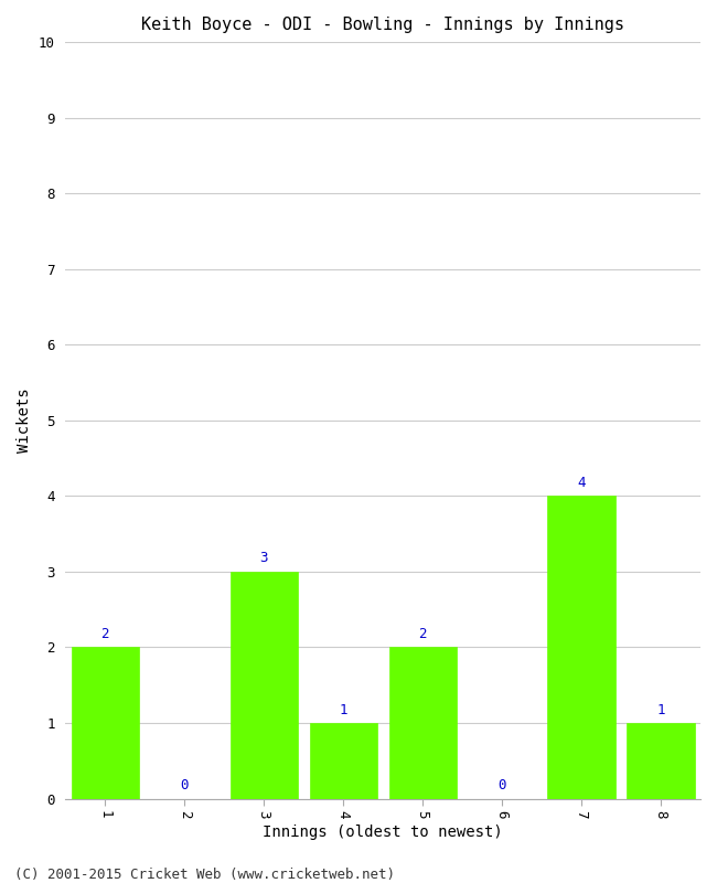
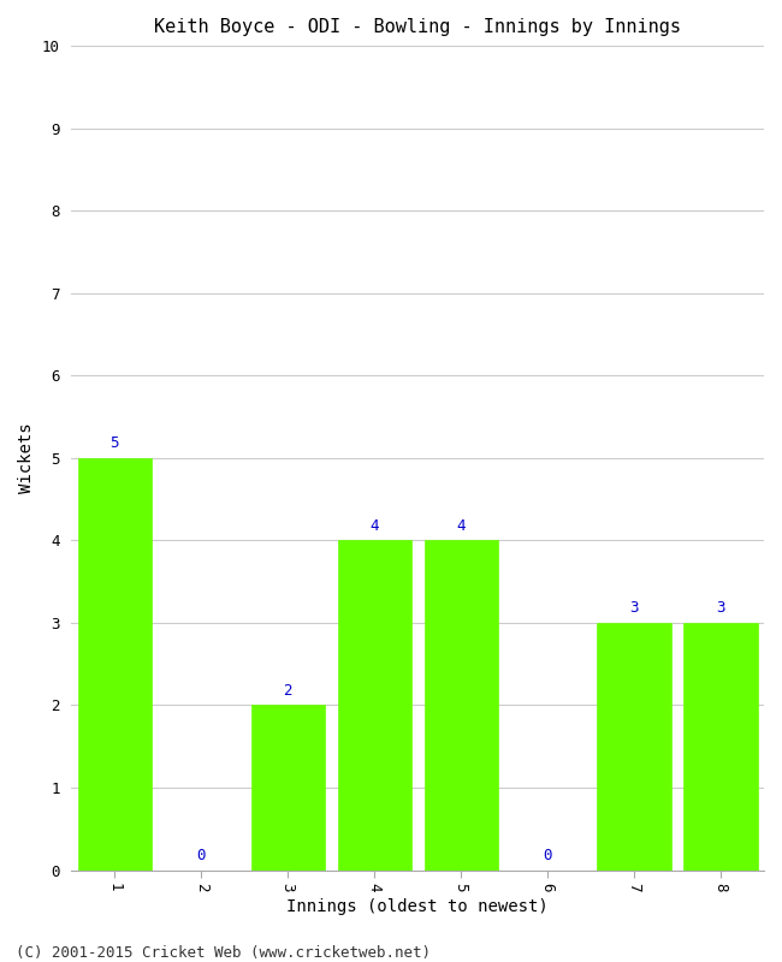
1: 2 -> 5
3: 3 -> 2
4: 1 -> 4
5: 2 -> 4
7: 4 -> 3
8: 1 -> 3
